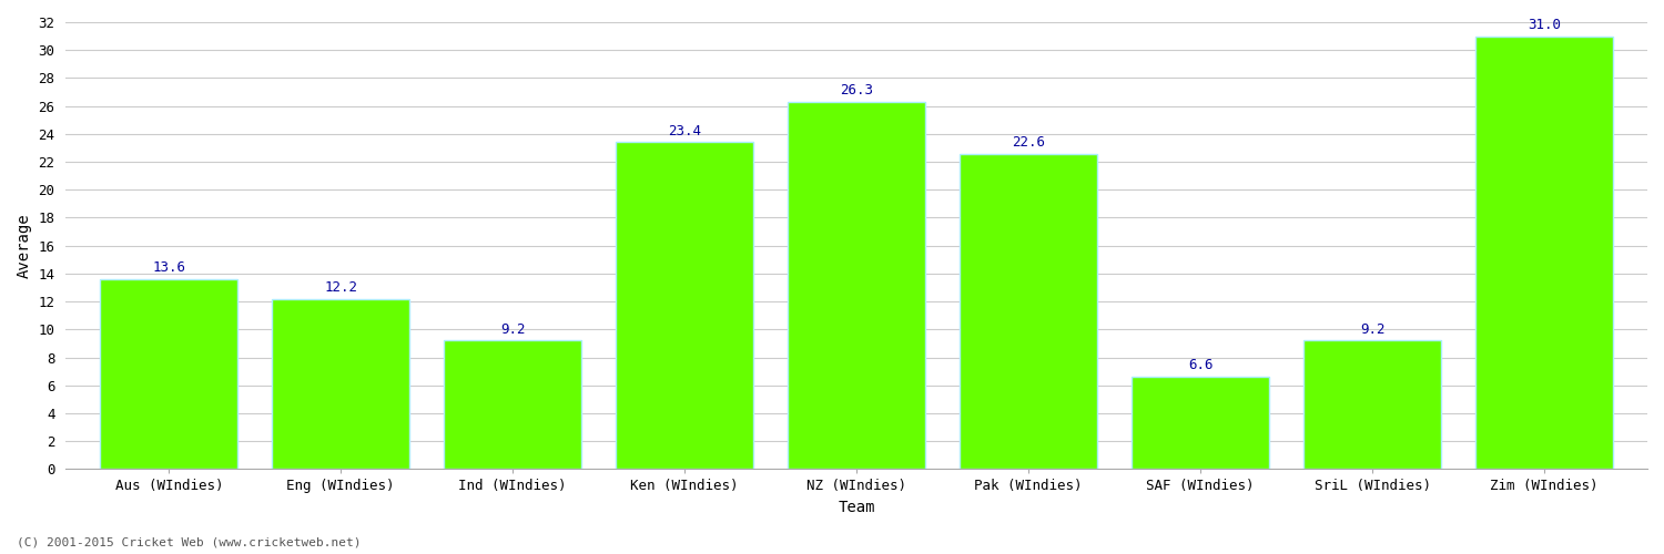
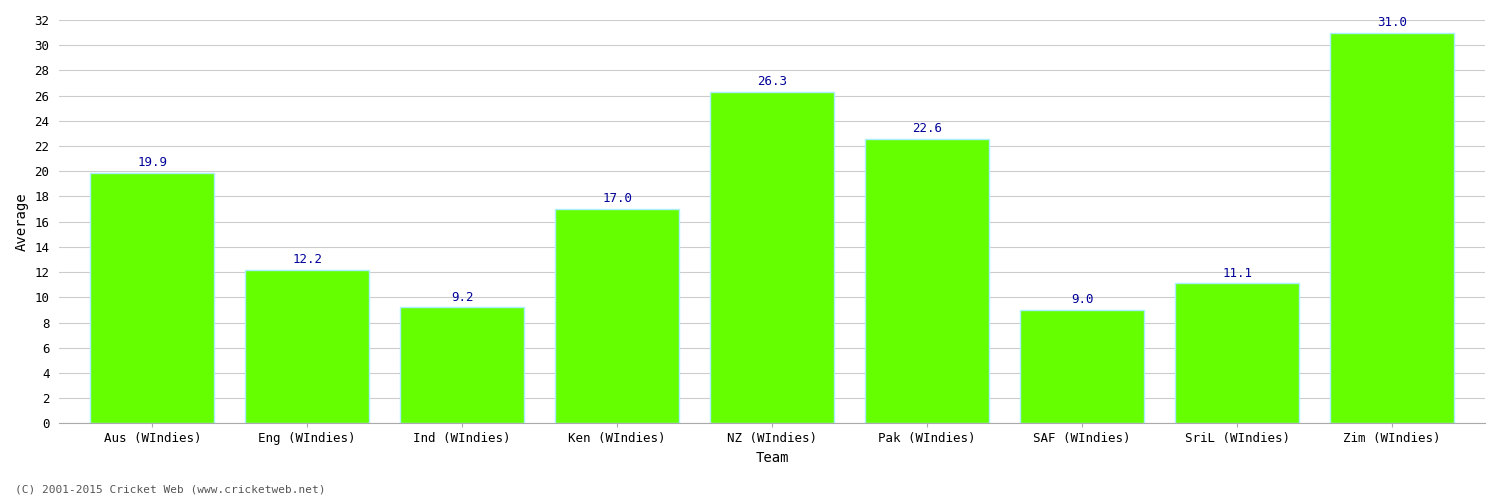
Aus (WIndies): 13.6 -> 19.9
Ken (WIndies): 23.4 -> 17.0
SAF (WIndies): 6.6 -> 9.0
SriL (WIndies): 9.2 -> 11.1
